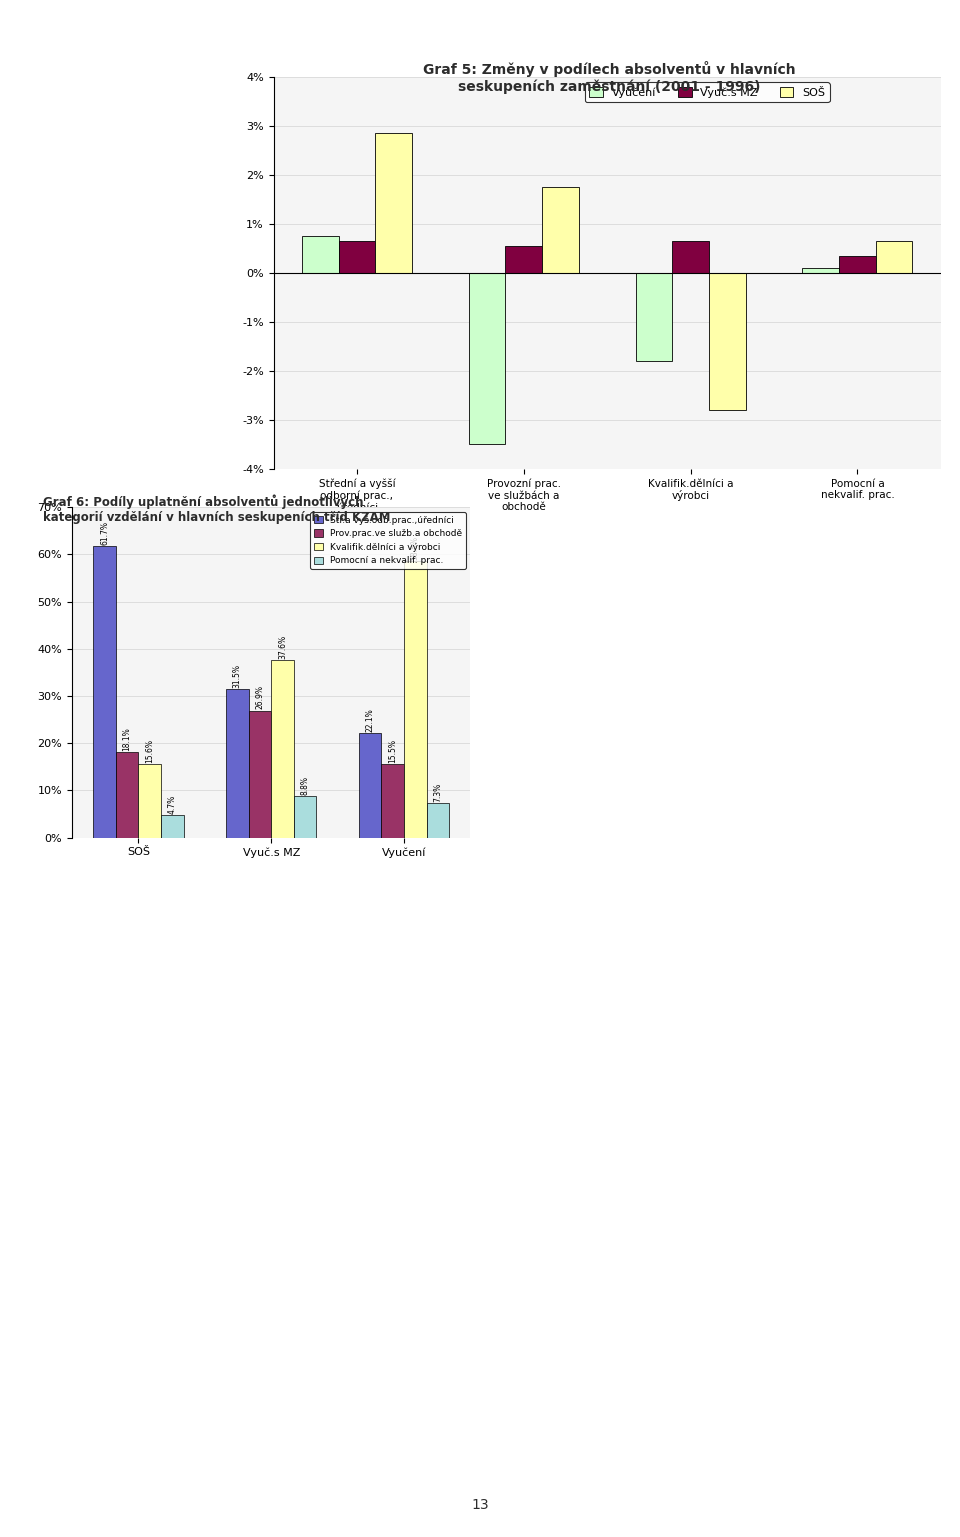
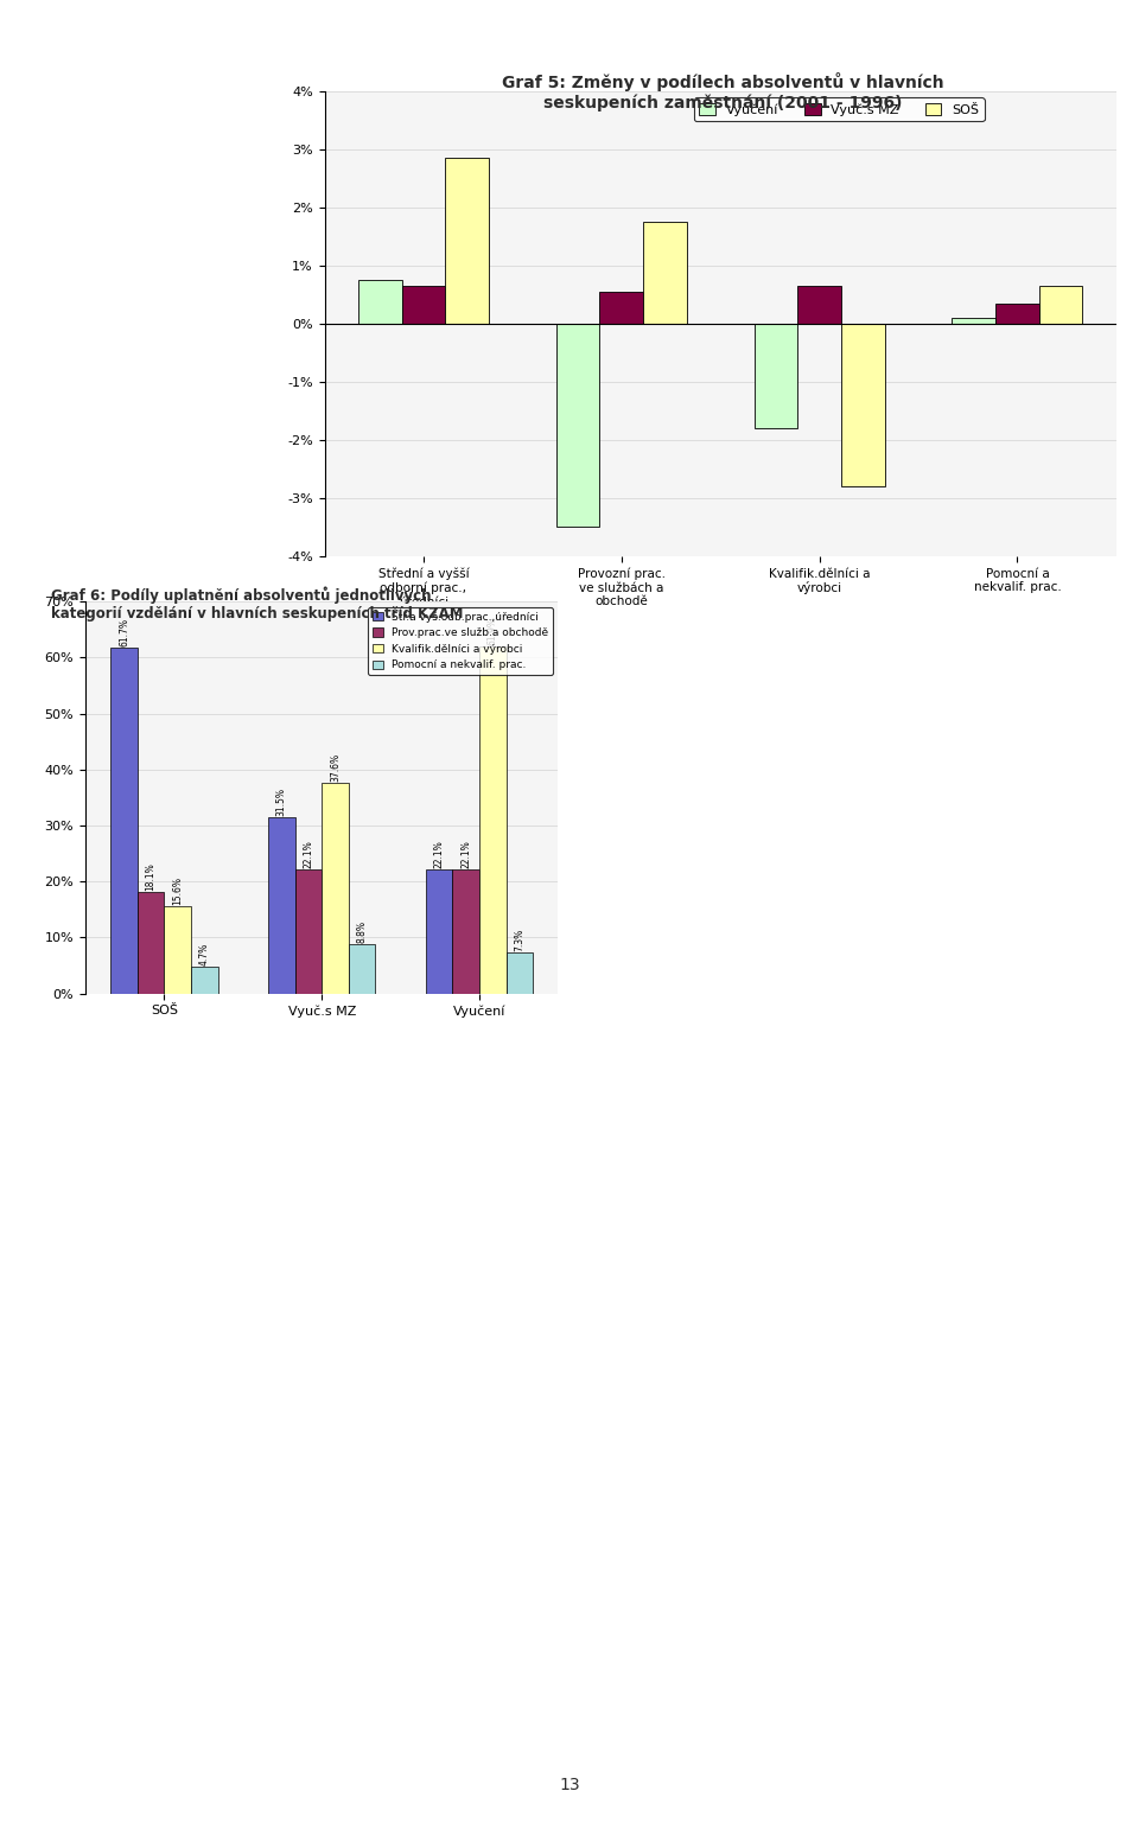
Prov.prac.ve služb.a obchodě/Vyuč.s MZ: 26.9% -> 22.1%
Prov.prac.ve služb.a obchodě/Vyučení: 15.5% -> 22.1%
Kvalifik.dělníci a výrobci/Vyučení: 58.5% -> 61.9%
